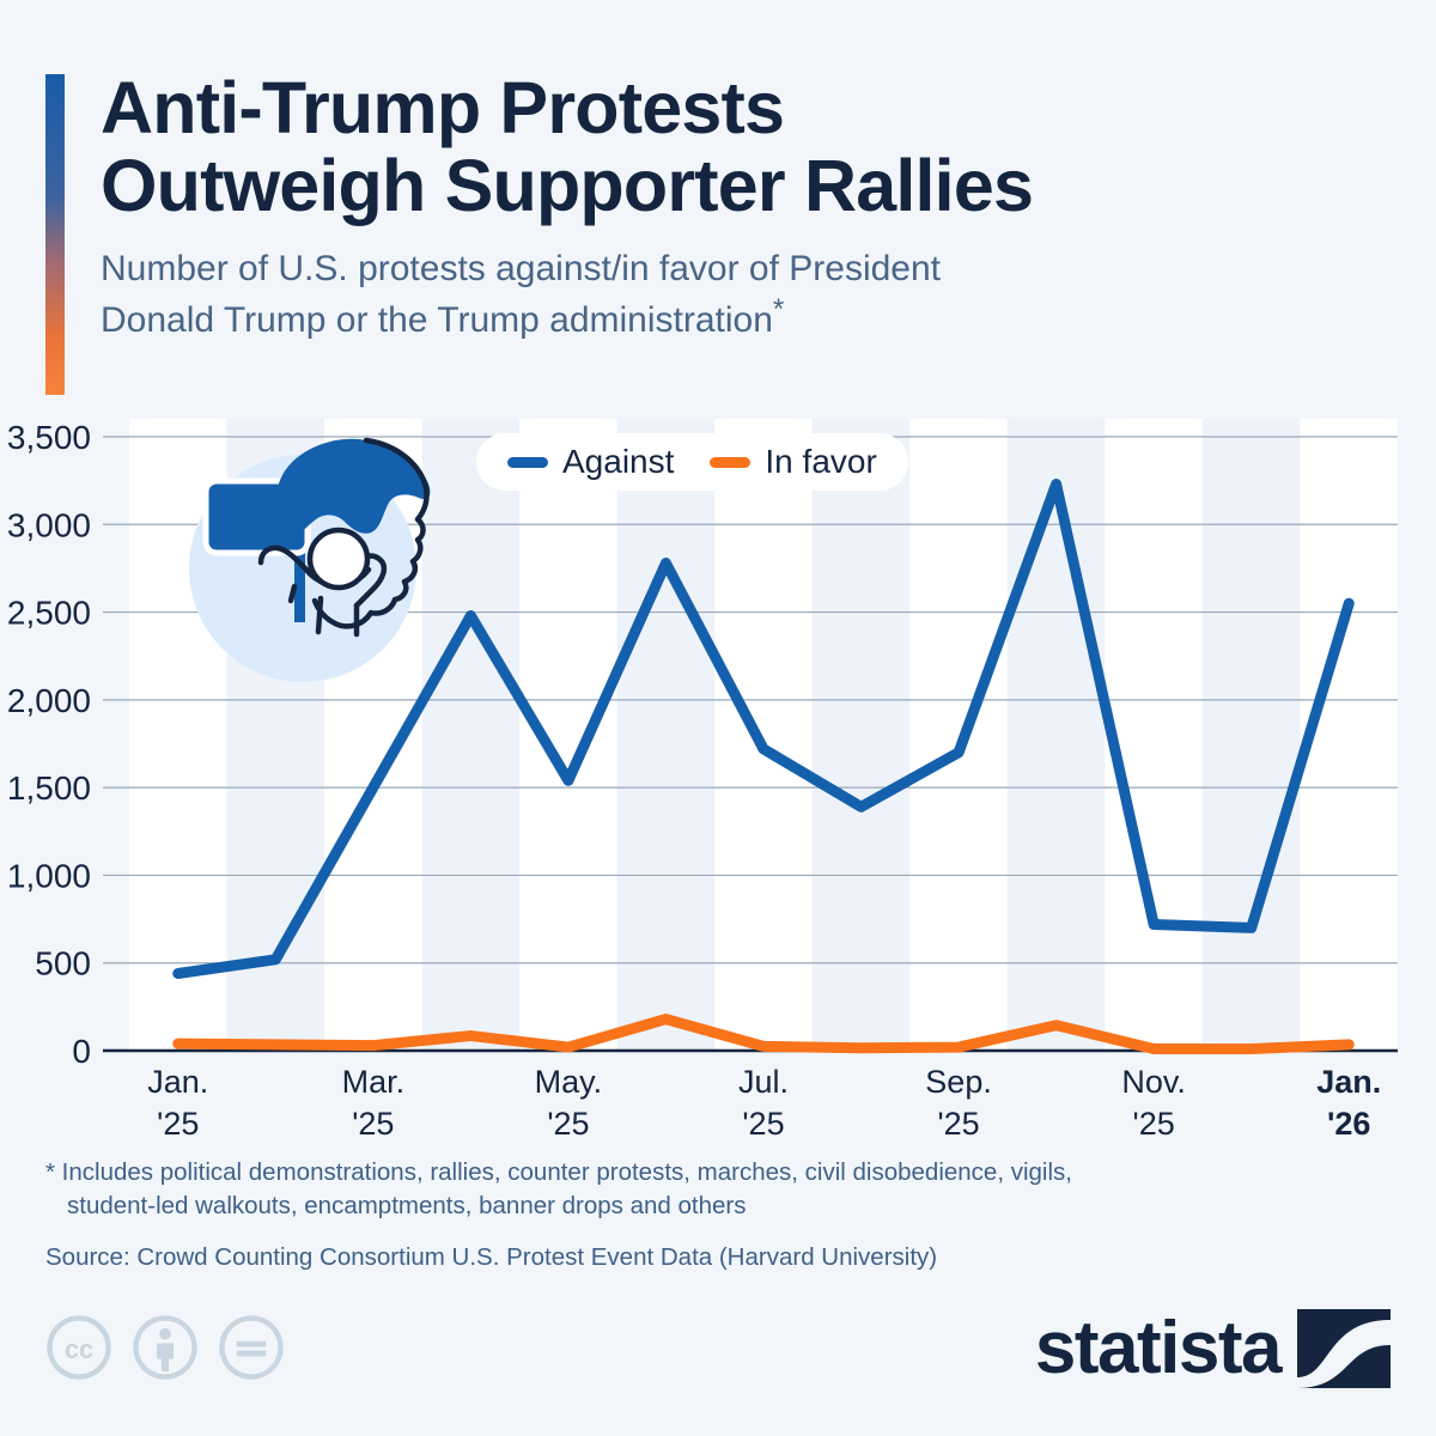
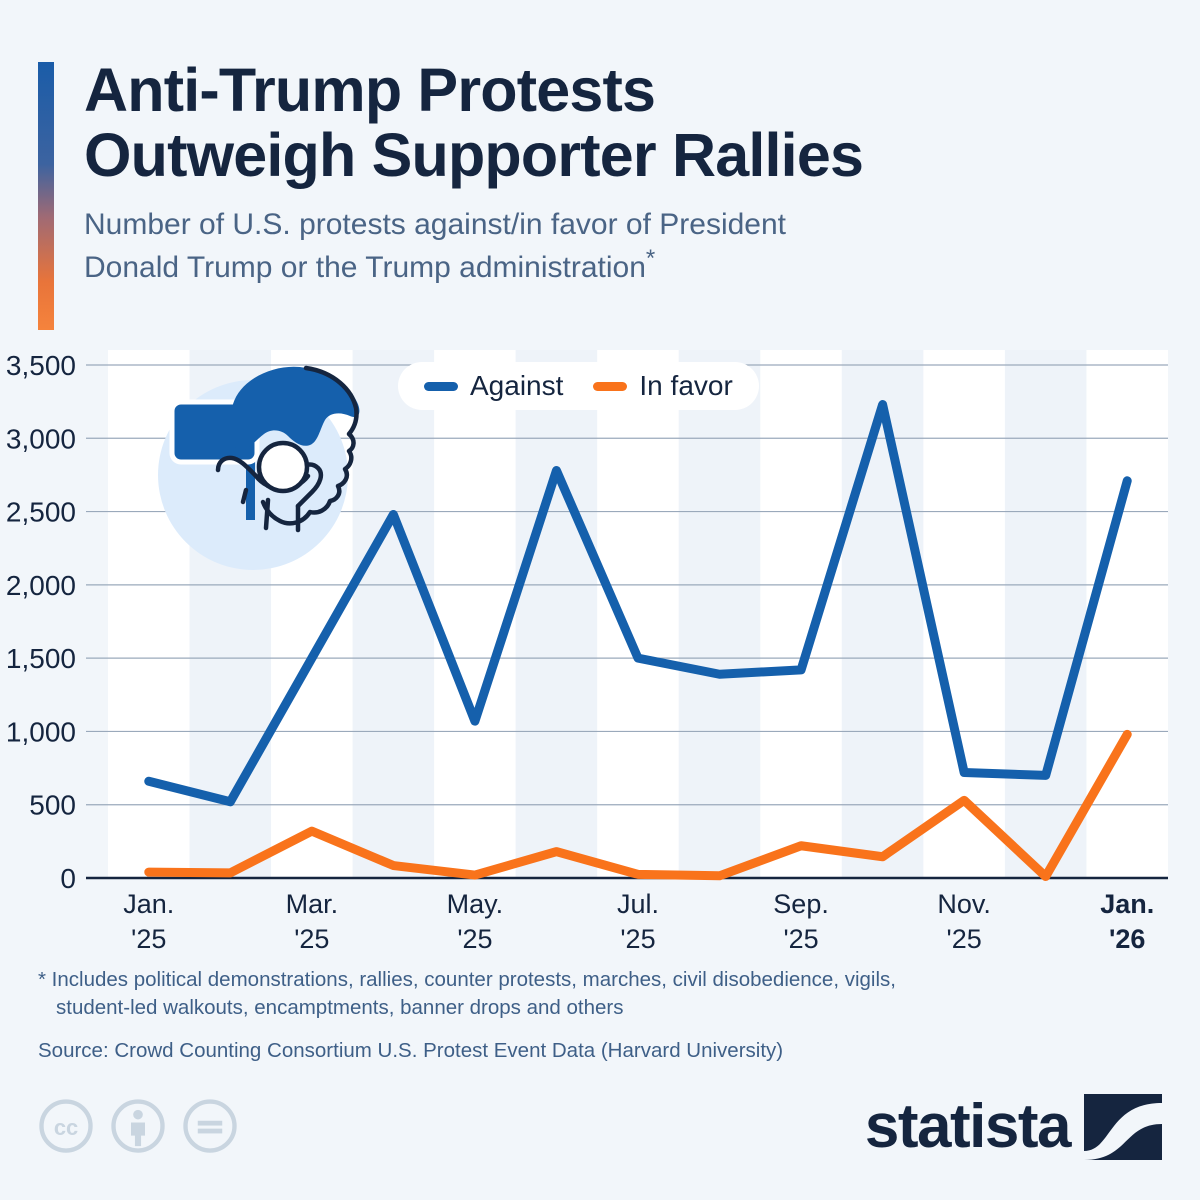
Against/Jan. '25: 440 -> 660
In favor/Mar. '25: 30 -> 320
Against/May. '25: 1540 -> 1070
Against/Jul. '25: 1720 -> 1500
Against/Sep. '25: 1700 -> 1420
In favor/Sep. '25: 20 -> 220
In favor/Nov. '25: 10 -> 530
Against/Jan. '26: 2550 -> 2710
In favor/Jan. '26: 40 -> 980
